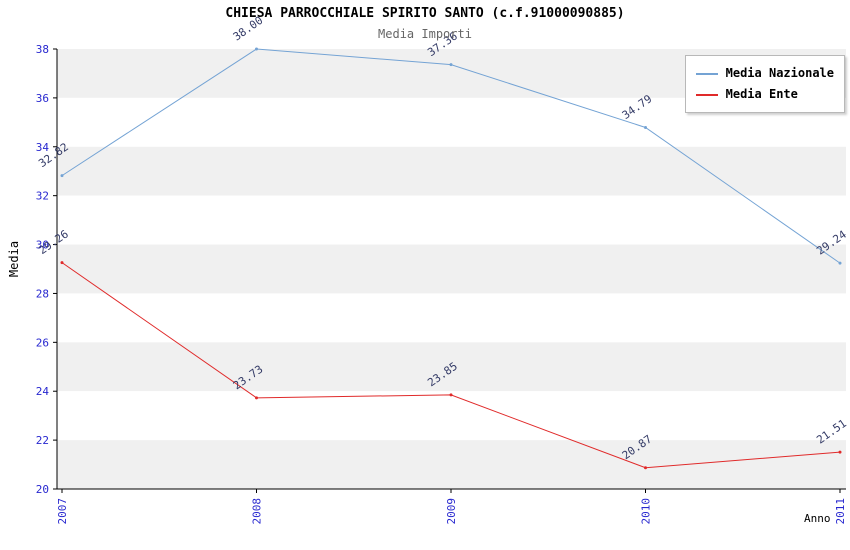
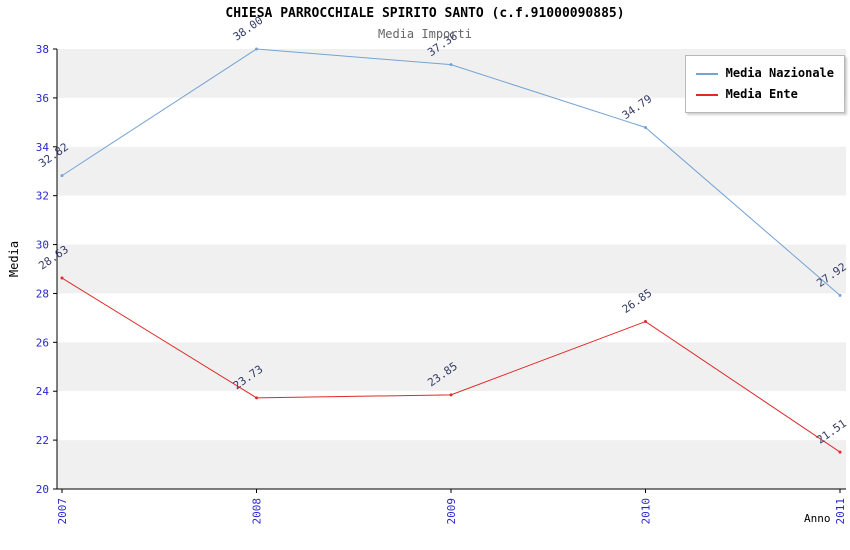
Media Ente/2007: 29.26 -> 28.63
Media Ente/2010: 20.87 -> 26.85
Media Nazionale/2011: 29.24 -> 27.92
